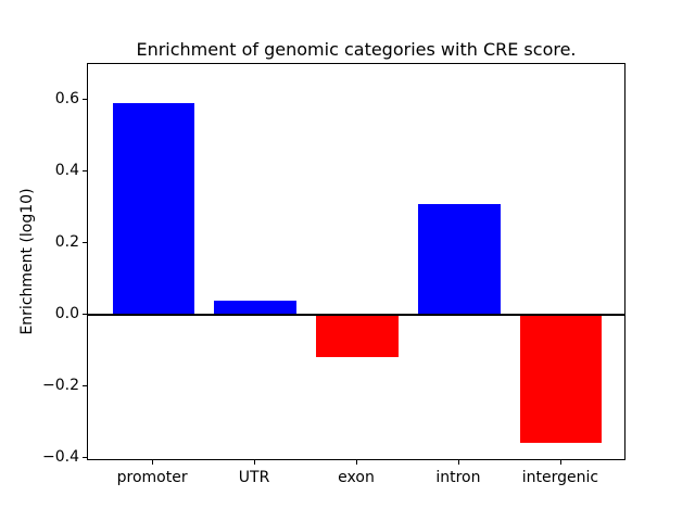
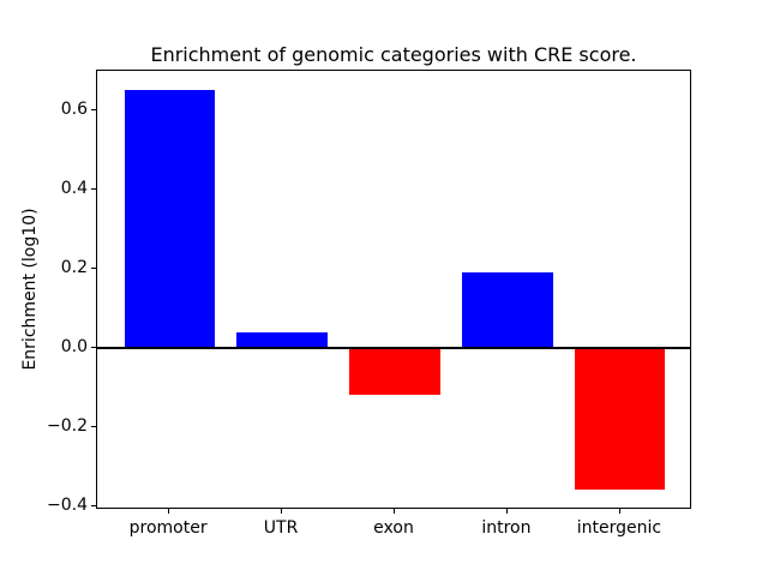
promoter: 0.59 -> 0.65
intron: 0.31 -> 0.19
